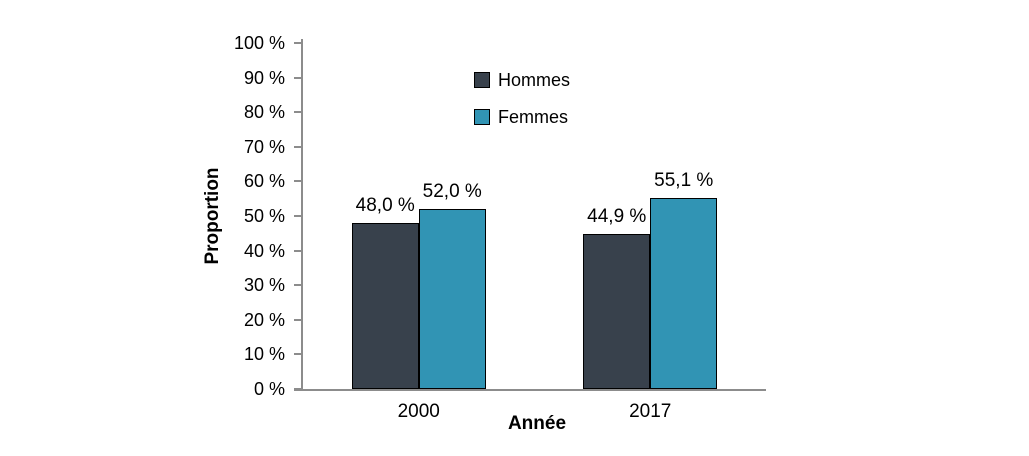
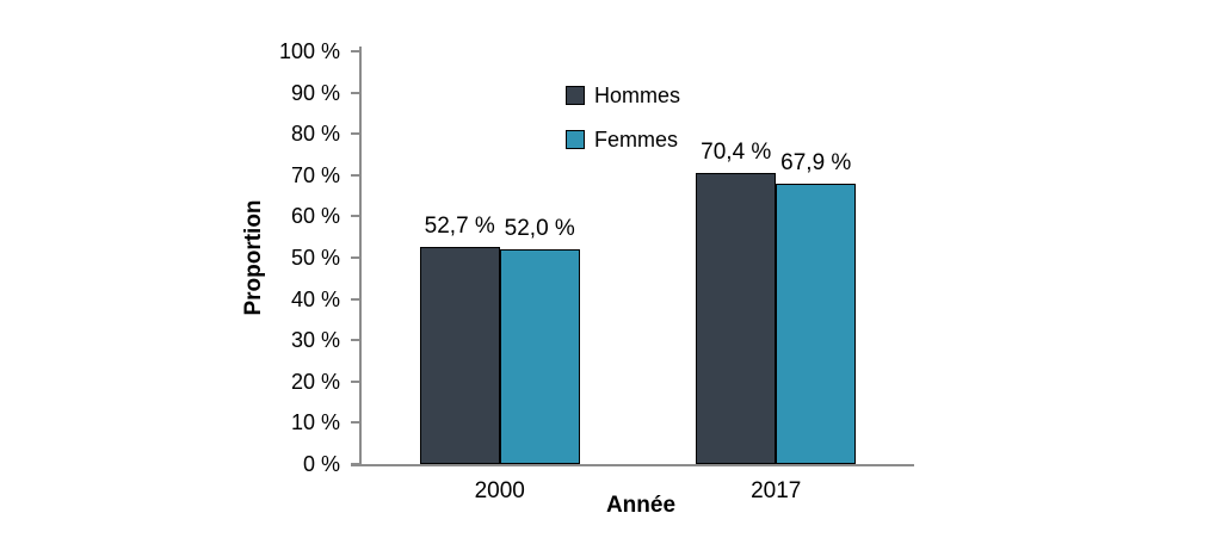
Hommes/2000: 48,0 -> 52,7
Hommes/2017: 44,9 -> 70,4
Femmes/2017: 55,1 -> 67,9
